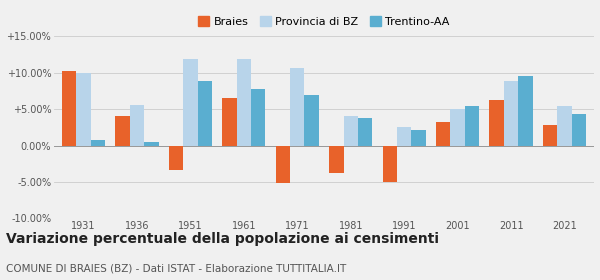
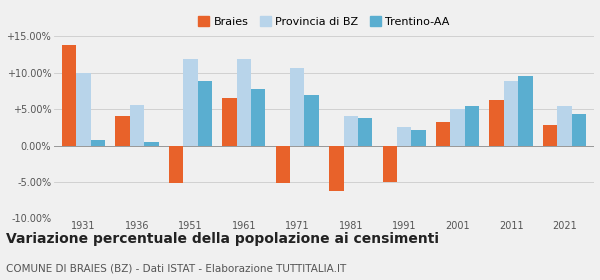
Braies/1931: 10.2% -> 13.8%
Braies/1951: -3.4% -> -5.1%
Braies/1981: -3.8% -> -6.3%
